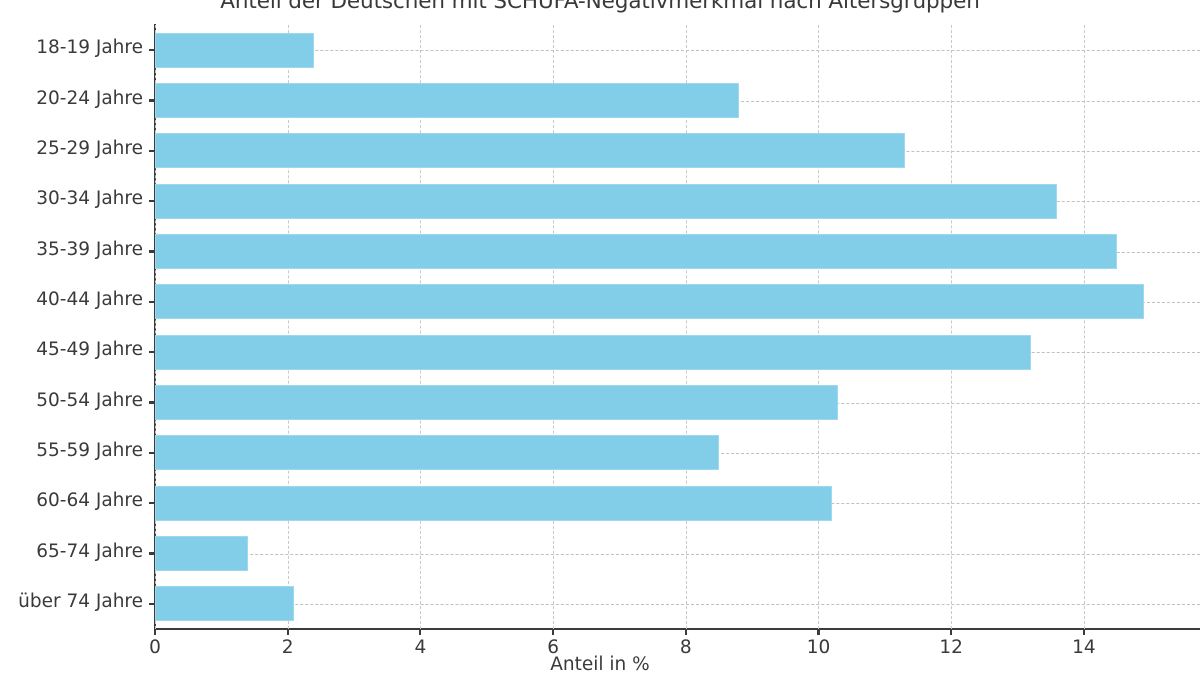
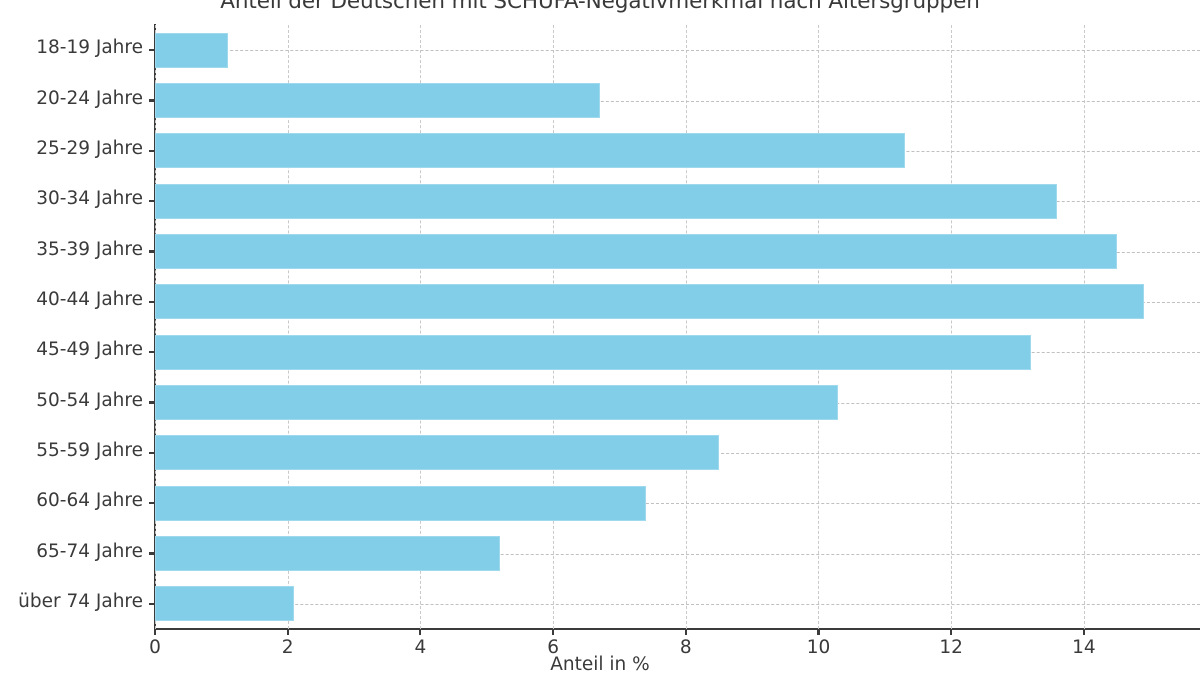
18-19 Jahre: 2.4 -> 1.1
20-24 Jahre: 8.8 -> 6.7
60-64 Jahre: 10.2 -> 7.4
65-74 Jahre: 1.4 -> 5.2
